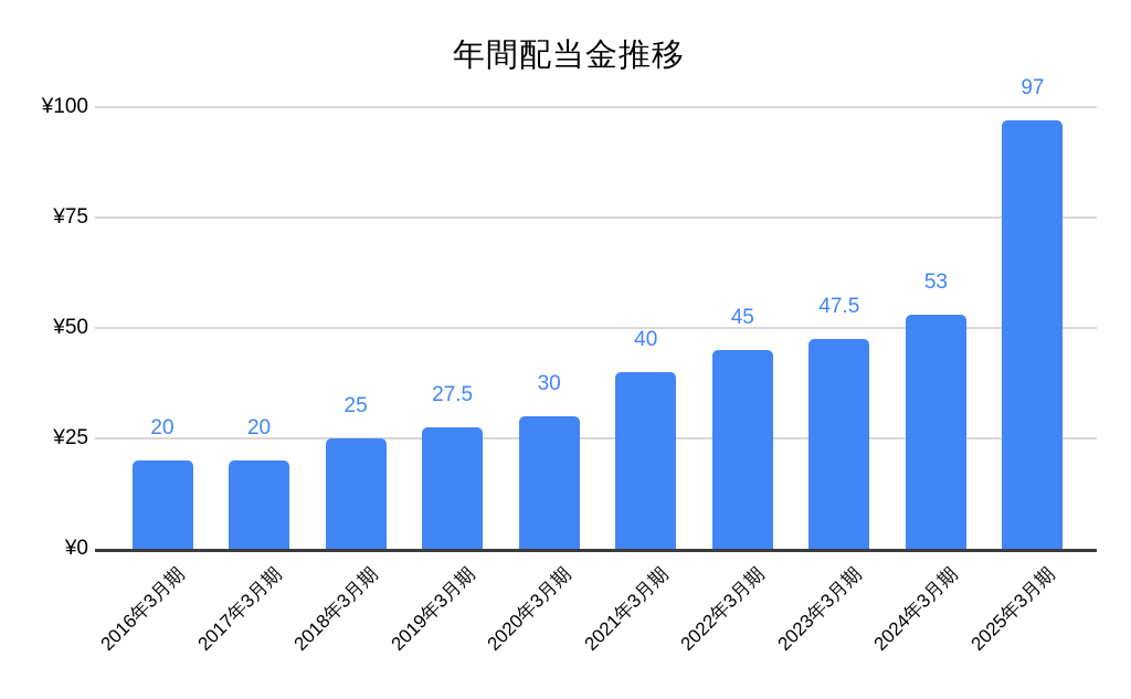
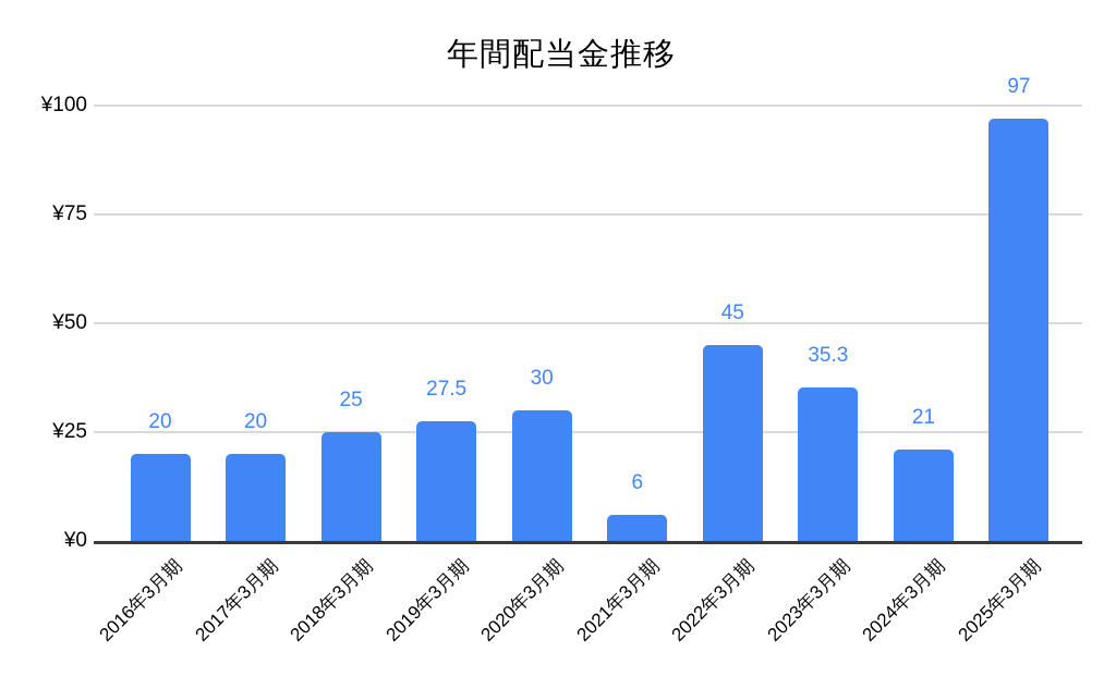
2021年3月期: 40 -> 6
2023年3月期: 47.5 -> 35.3
2024年3月期: 53 -> 21
